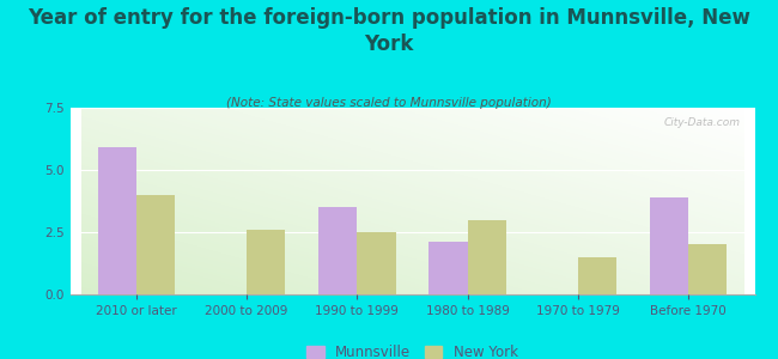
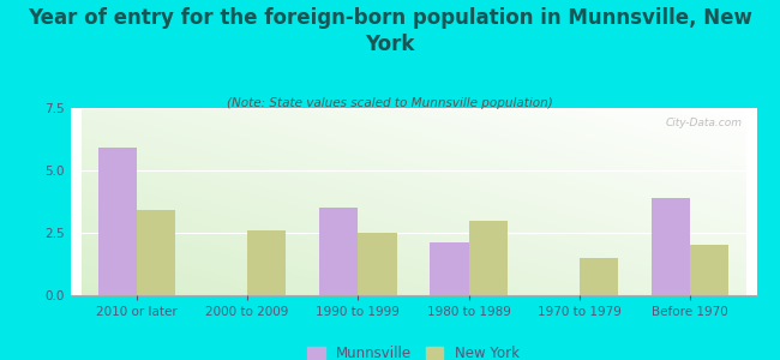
New York/2010 or later: 4.0 -> 3.4
